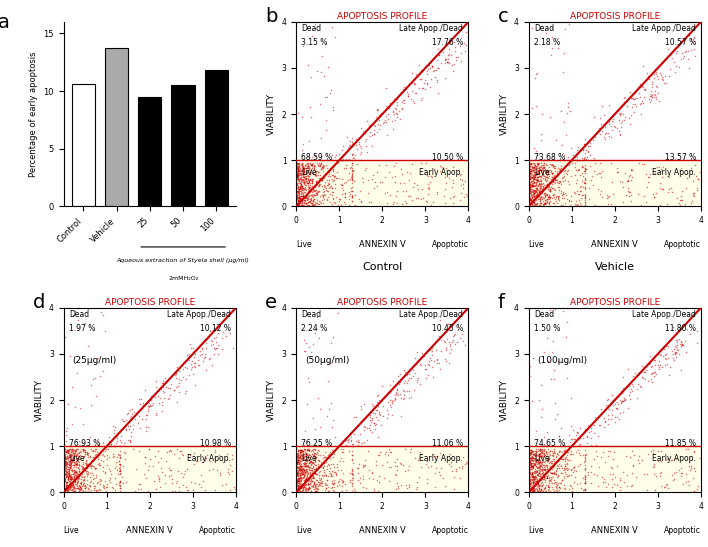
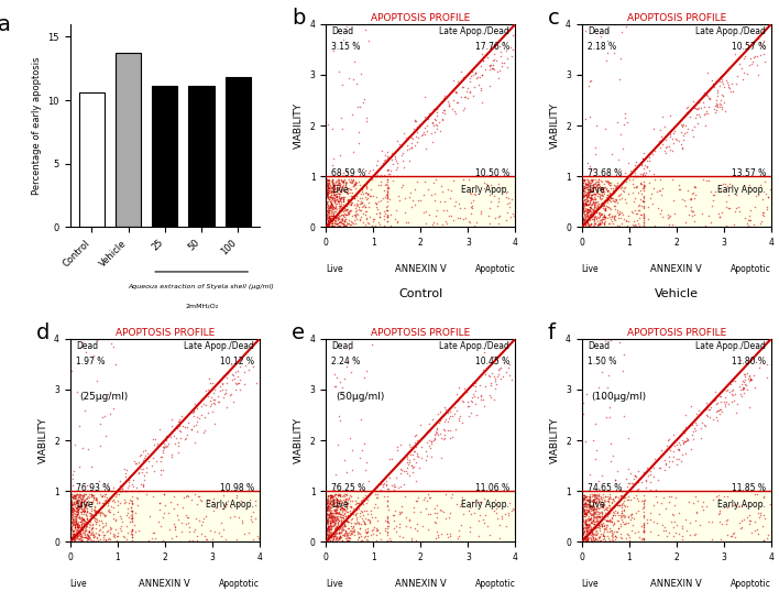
25: 9.5 -> 11.1
50: 10.5 -> 11.1
